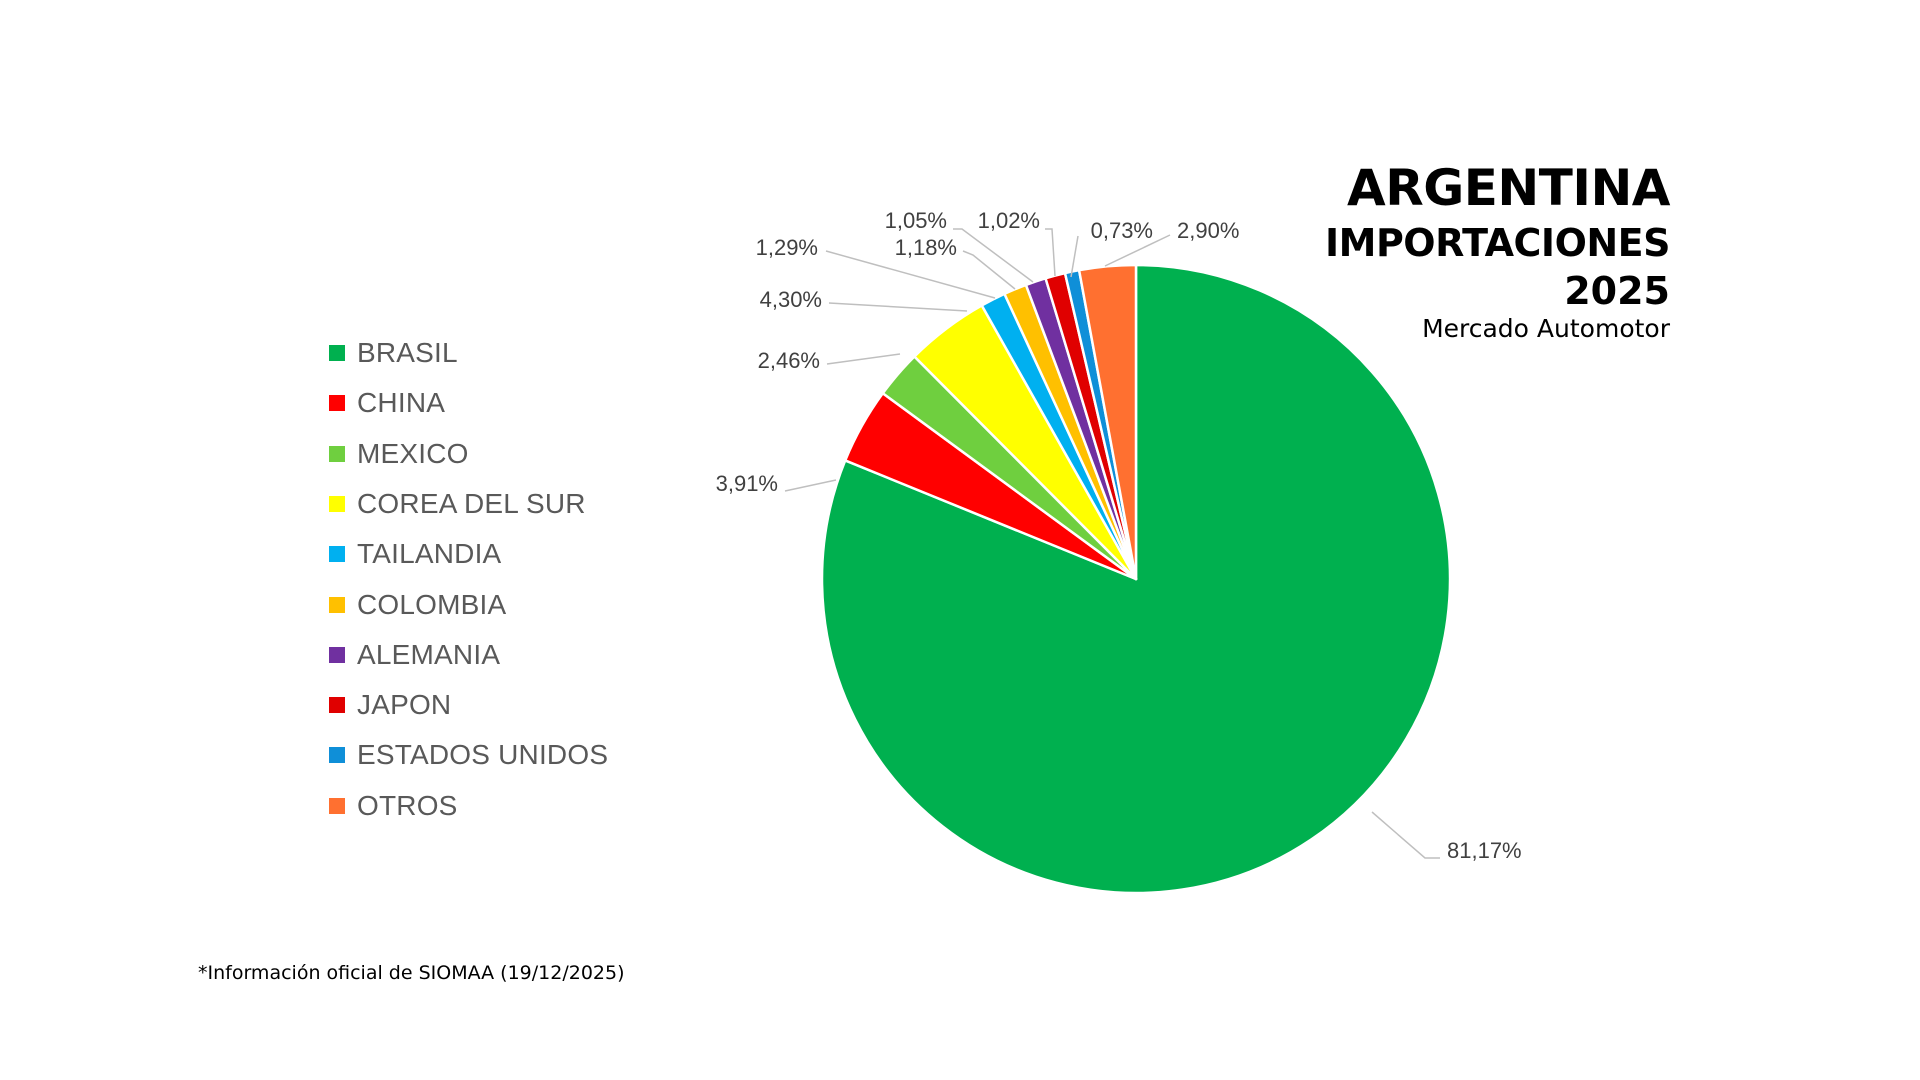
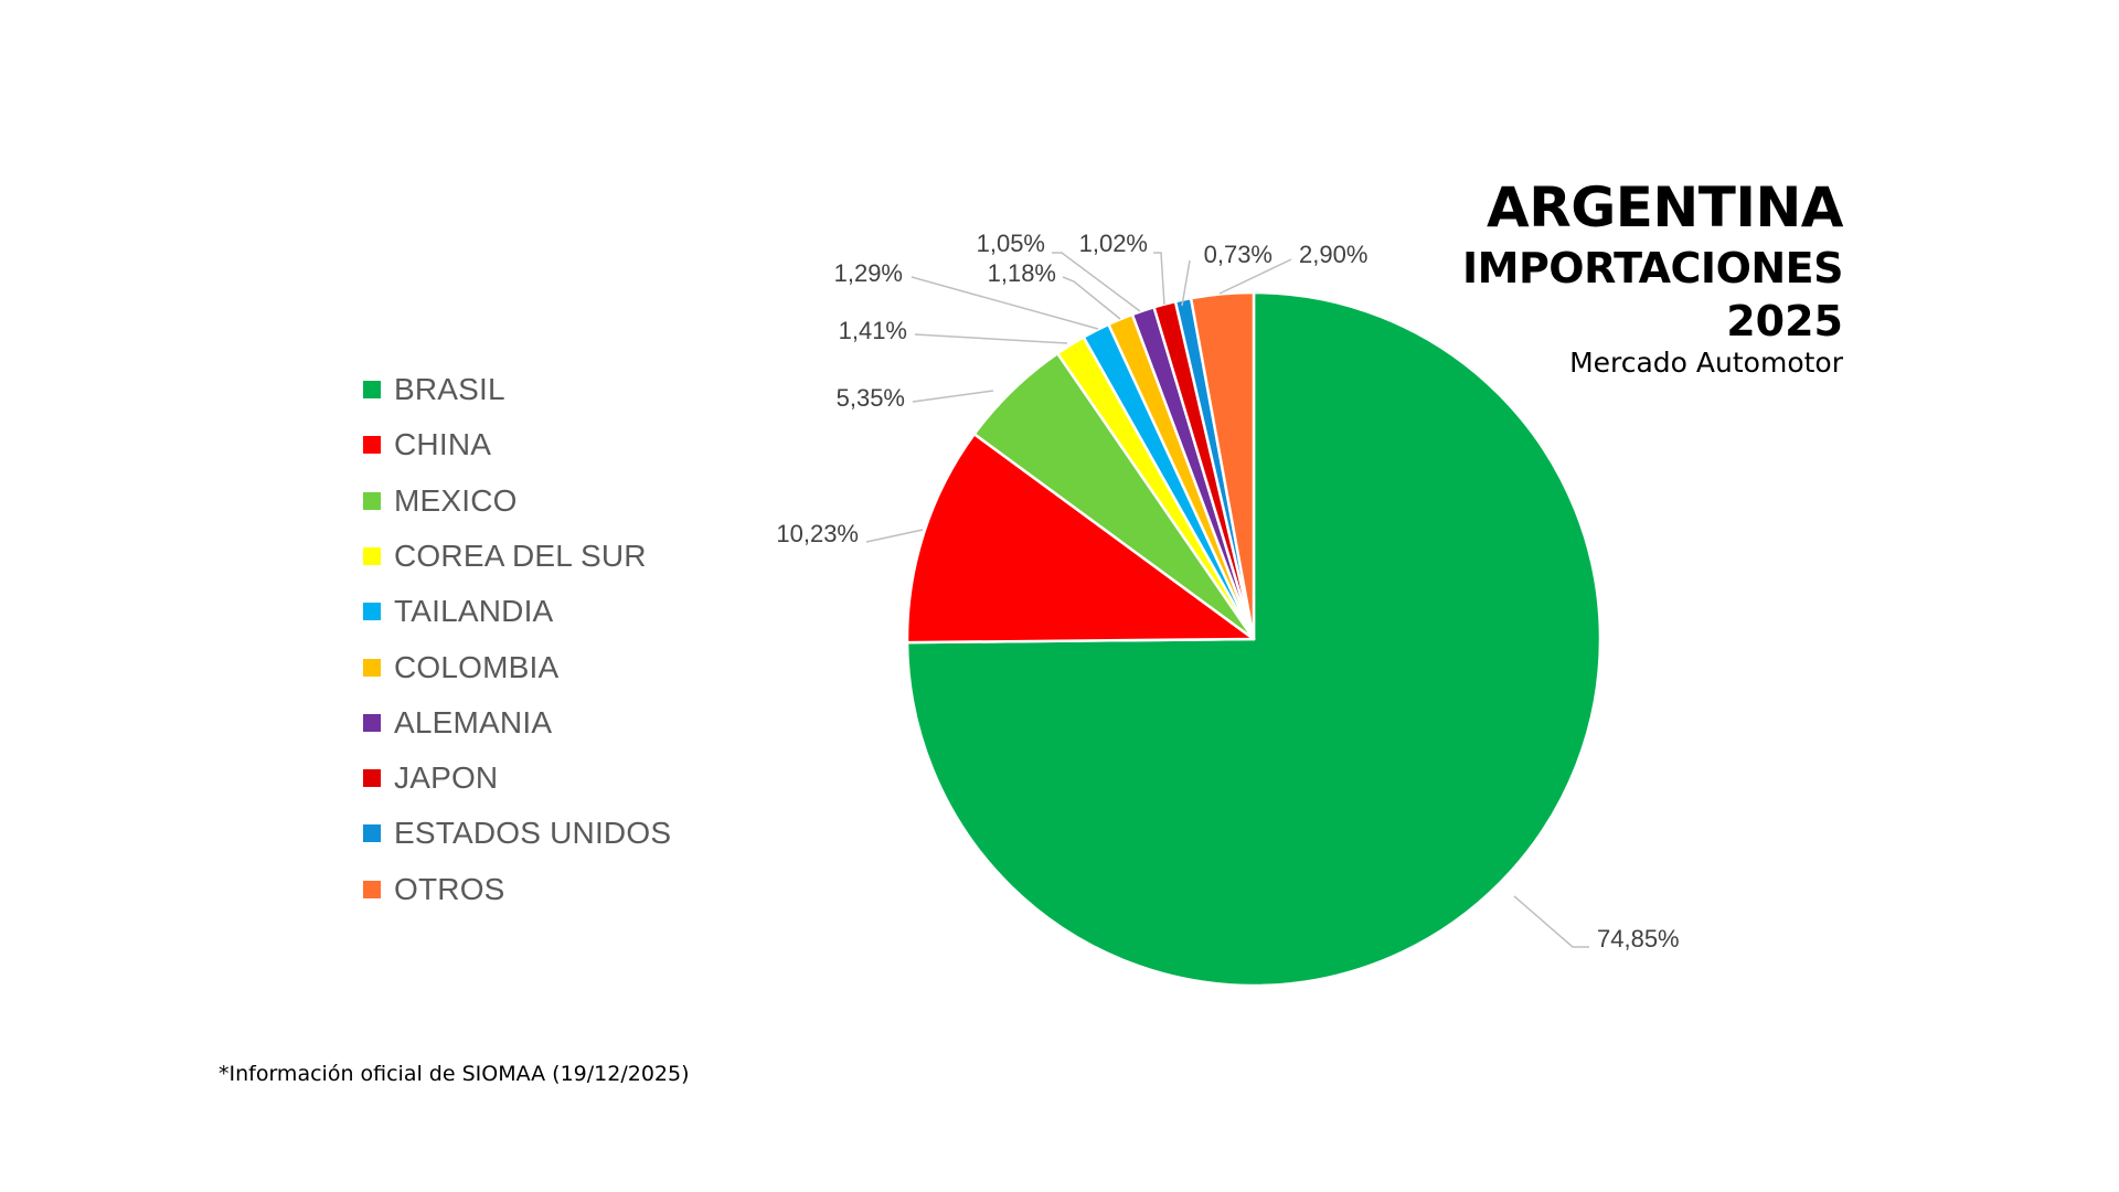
BRASIL: 81,17% -> 74,85%
CHINA: 3,91% -> 10,23%
MEXICO: 2,46% -> 5,35%
COREA DEL SUR: 4,30% -> 1,41%
